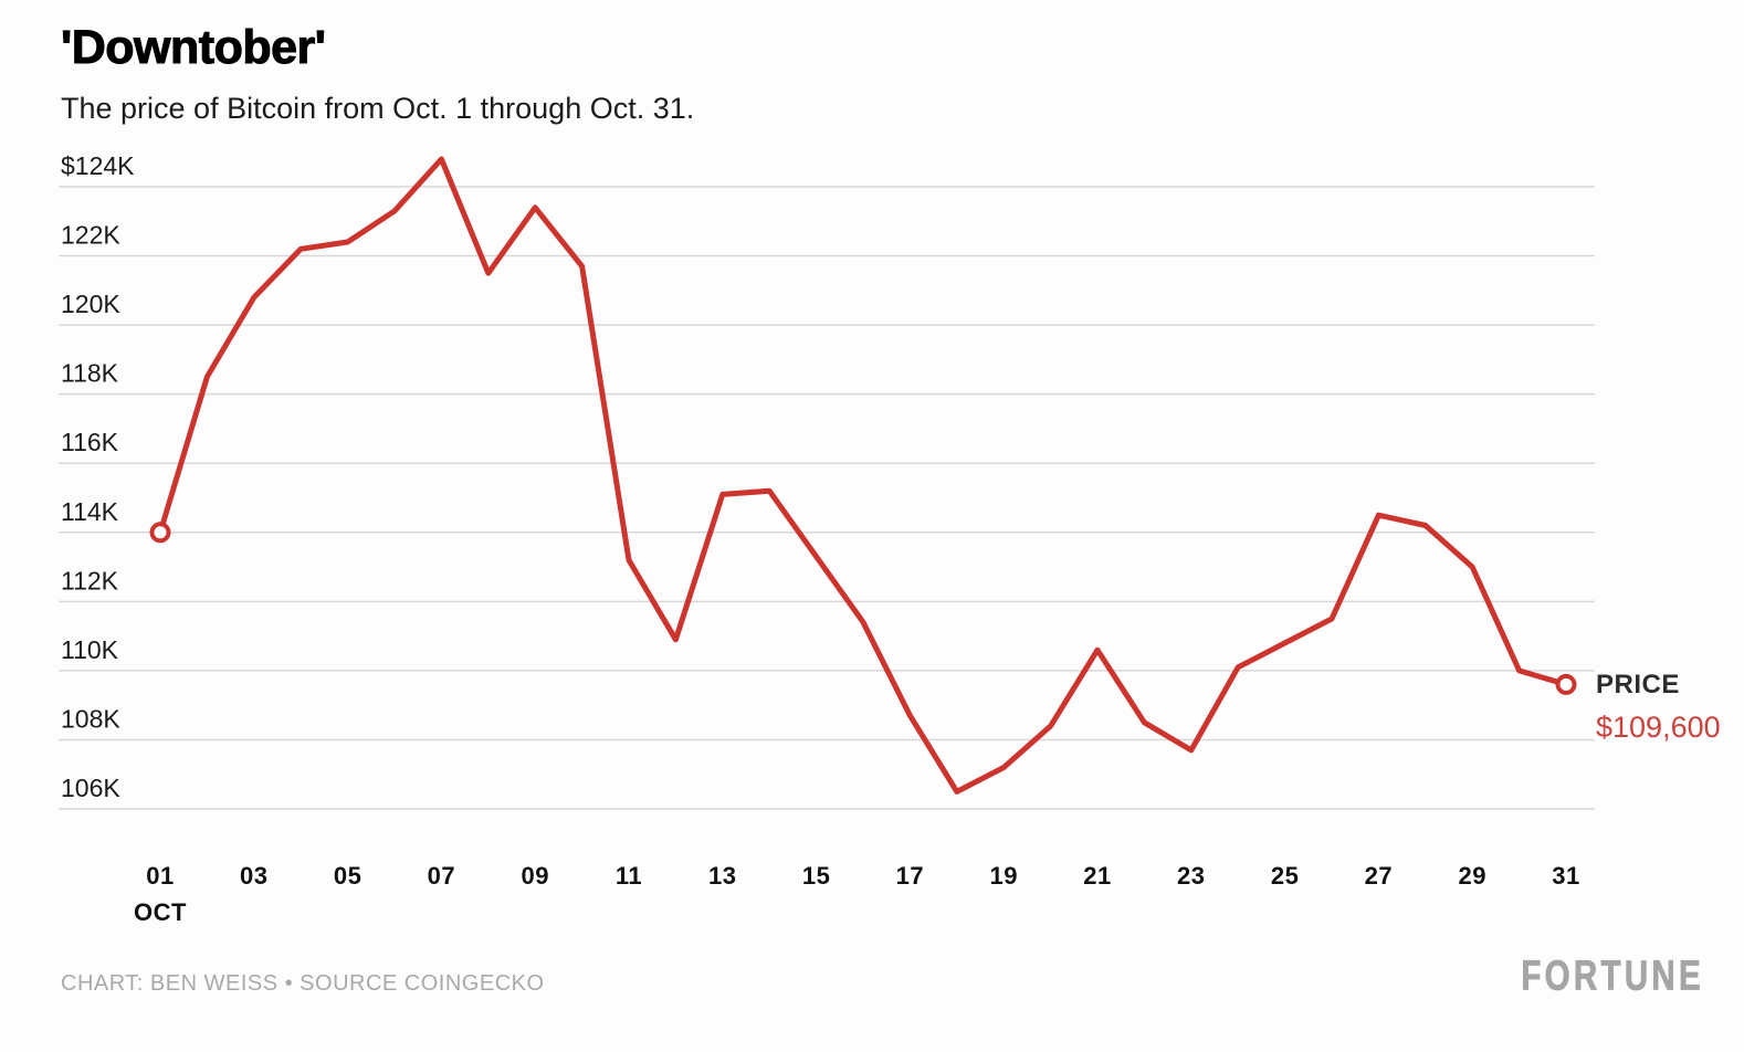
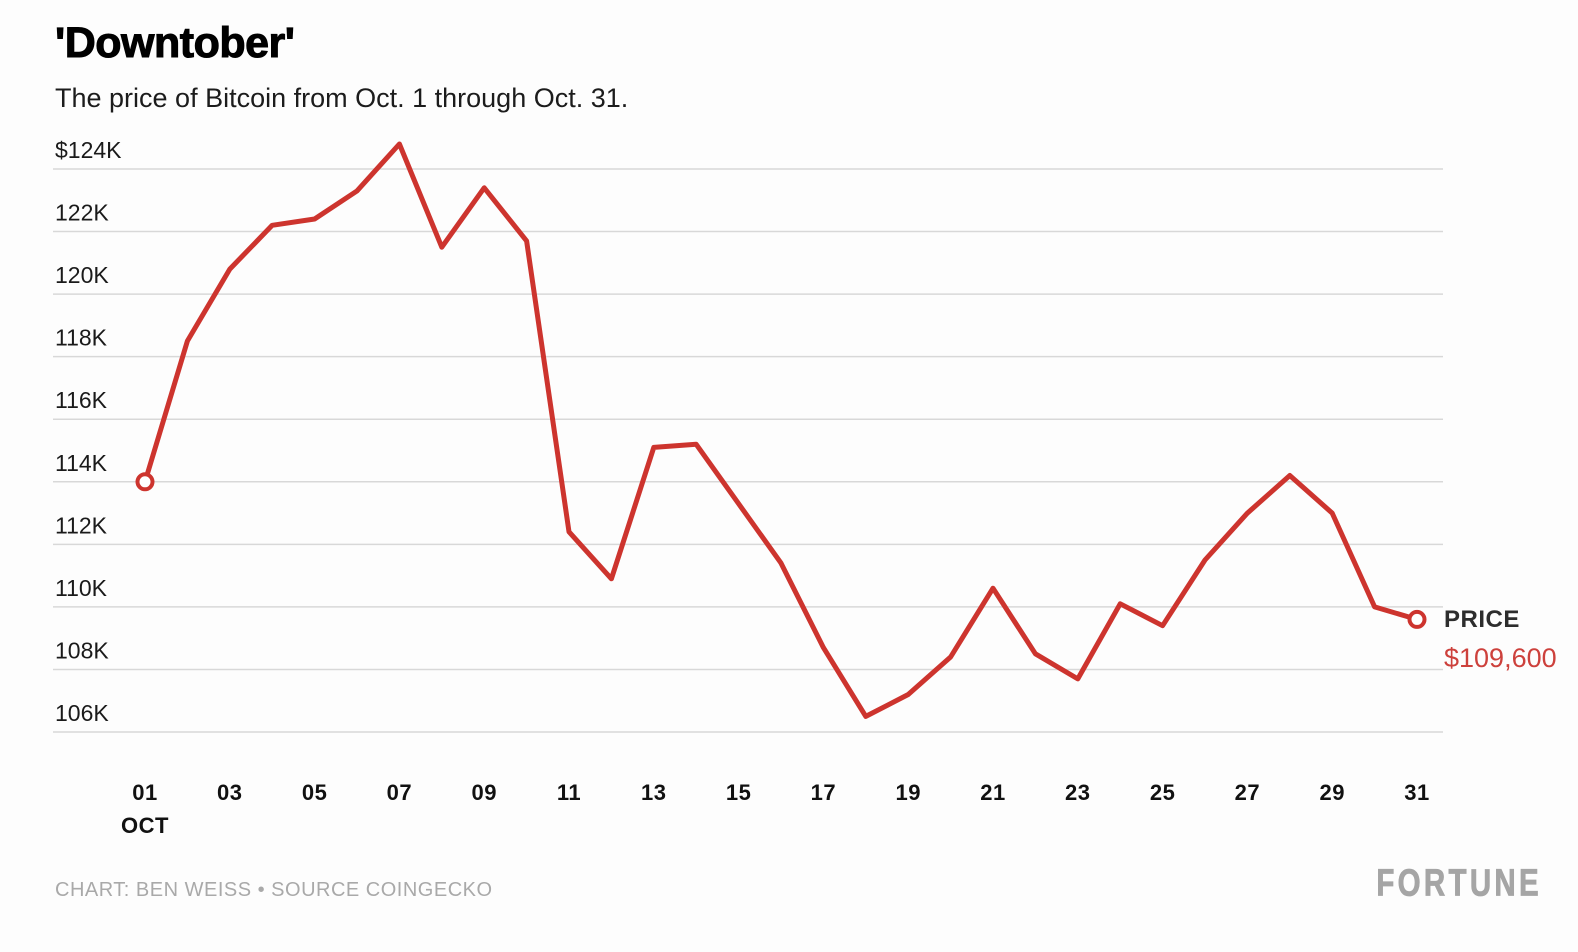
11: $113.2K -> $112.4K
25: $110.8K -> $109.4K
27: $114.5K -> $113.0K
